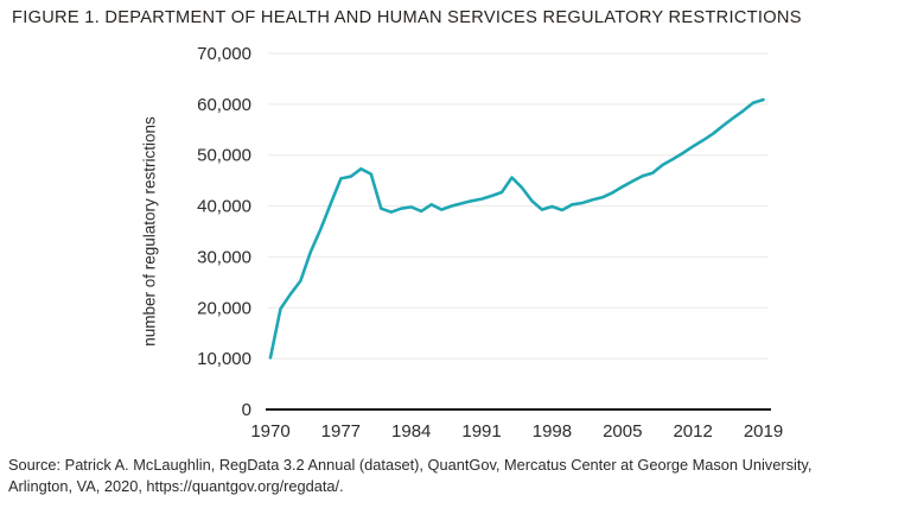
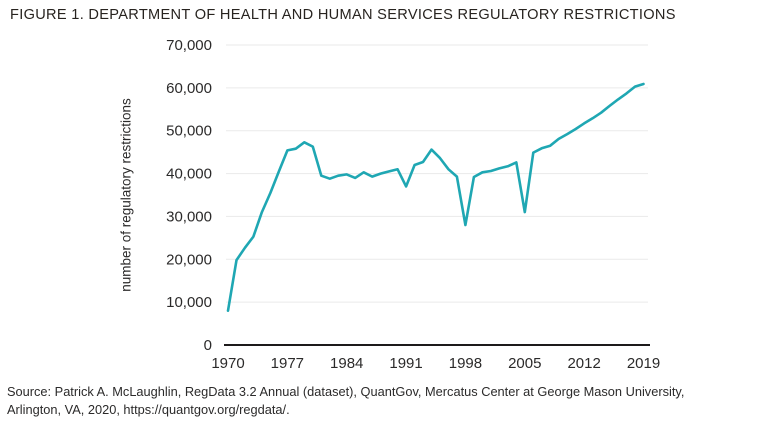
1970: 10000 -> 8000
1991: 41000 -> 37000
1998: 40000 -> 28000
2005: 44000 -> 31000
